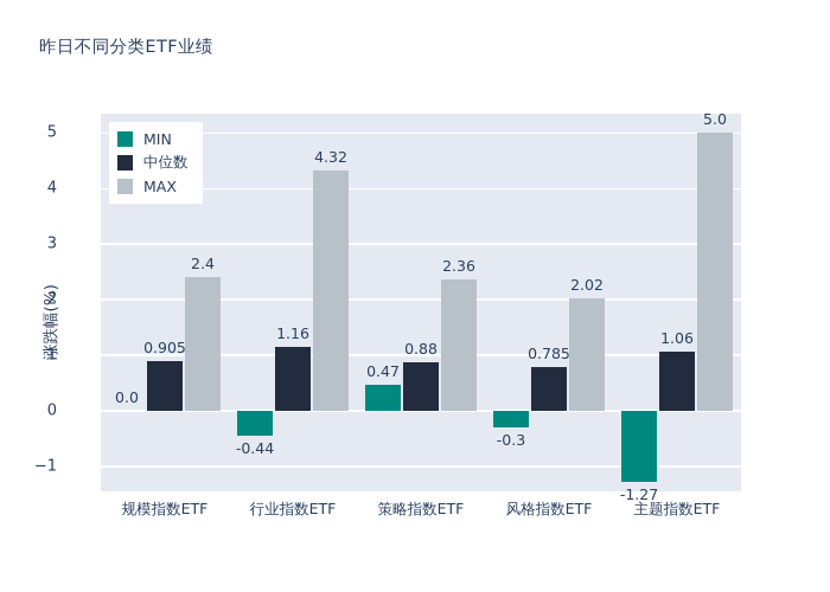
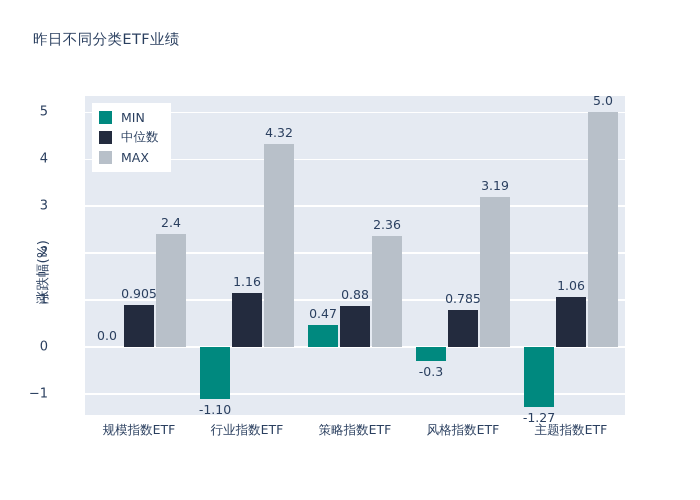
MIN/行业指数ETF: -0.44 -> -1.10
MAX/风格指数ETF: 2.02 -> 3.19
